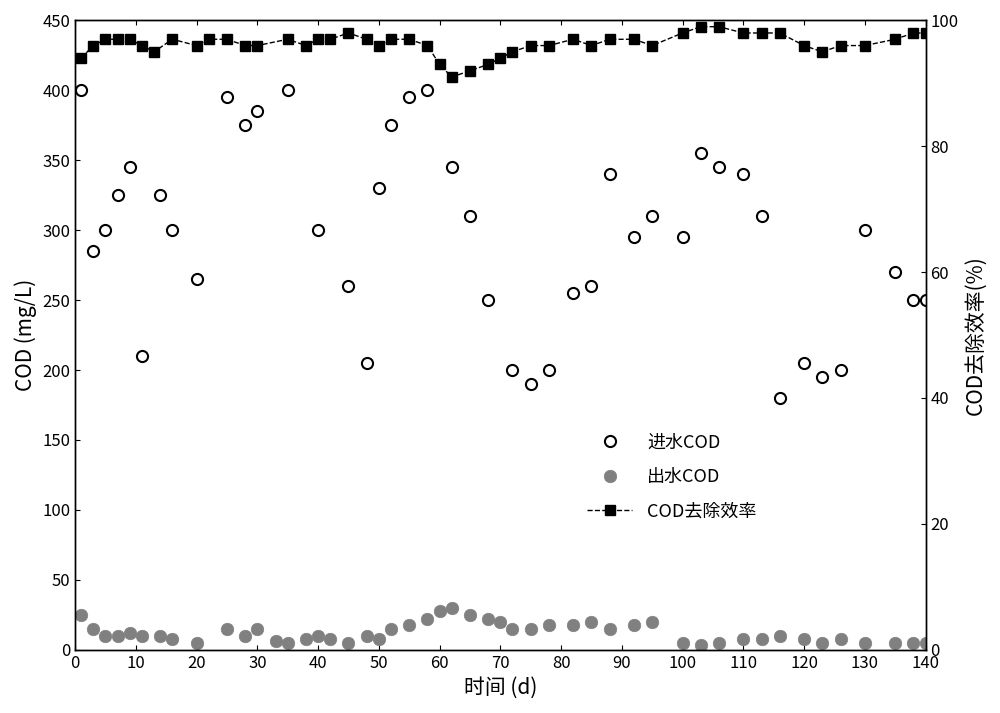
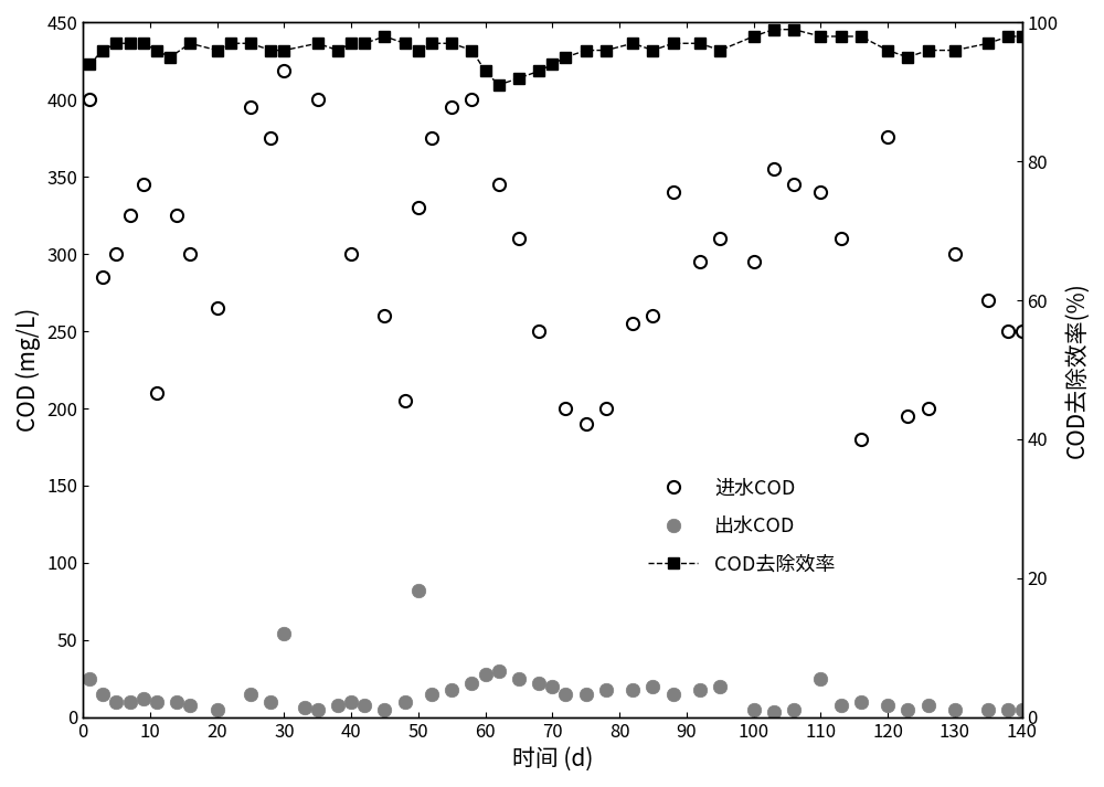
进水COD/30: 385 -> 419
出水COD/30: 15 -> 54
出水COD/50: 8 -> 82
出水COD/110: 8 -> 25
进水COD/120: 205 -> 376
